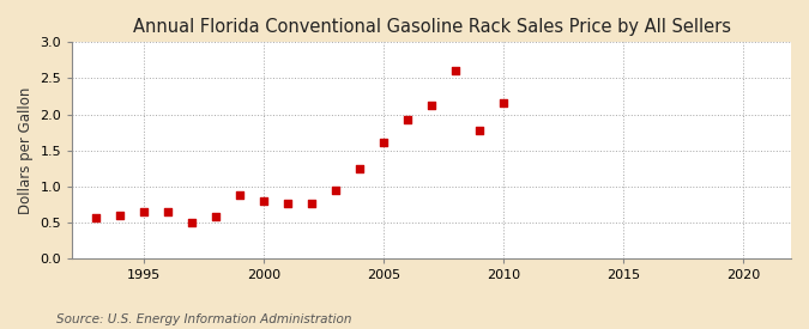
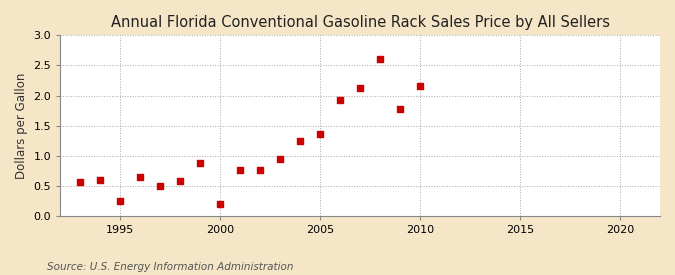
1995: 0.65 -> 0.26
2000: 0.80 -> 0.20
2005: 1.61 -> 1.36
